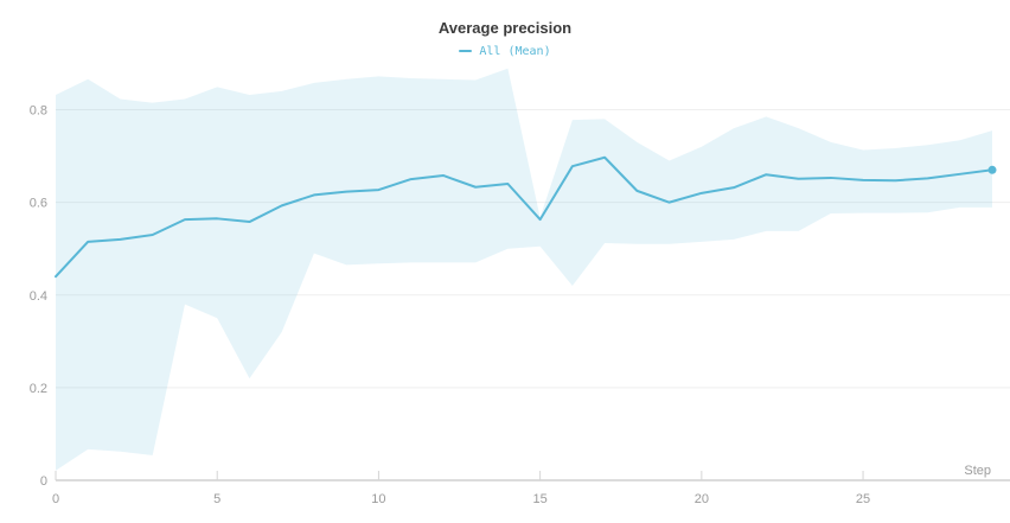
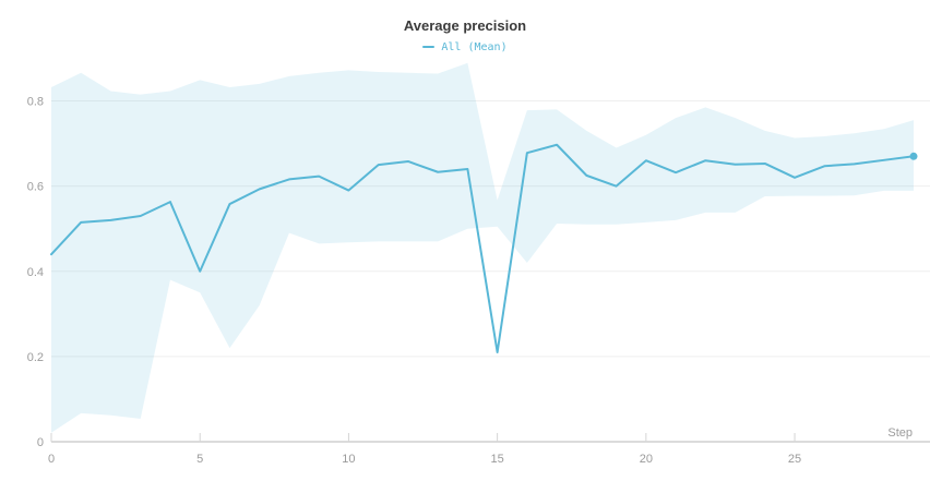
5: 0.56 -> 0.40
10: 0.63 -> 0.59
15: 0.56 -> 0.21
20: 0.62 -> 0.66
25: 0.65 -> 0.62
